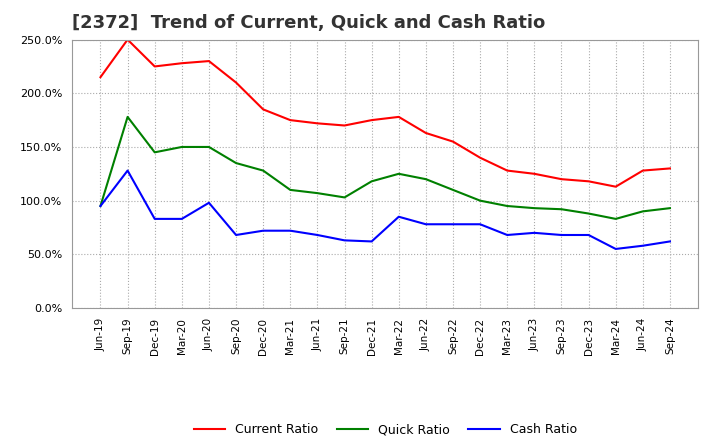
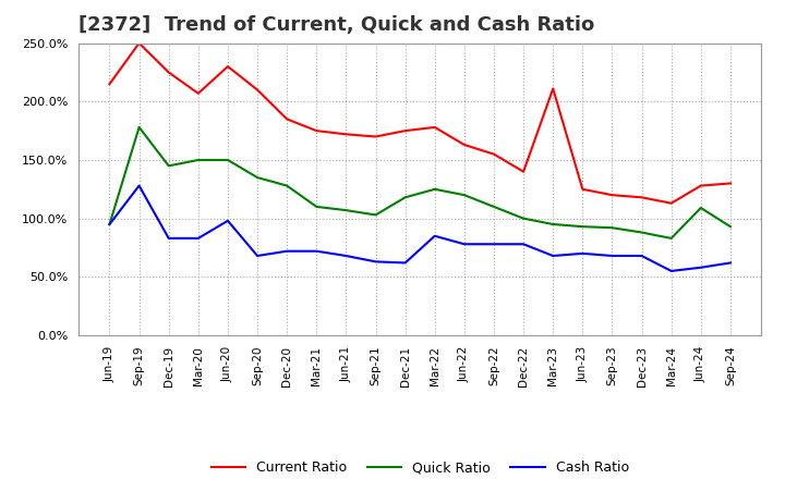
Current Ratio/Mar-20: 228% -> 207%
Current Ratio/Mar-23: 128% -> 211%
Quick Ratio/Jun-24: 90% -> 109%
